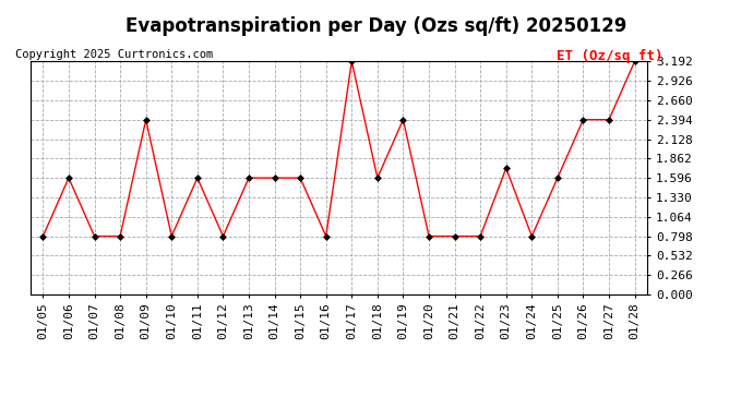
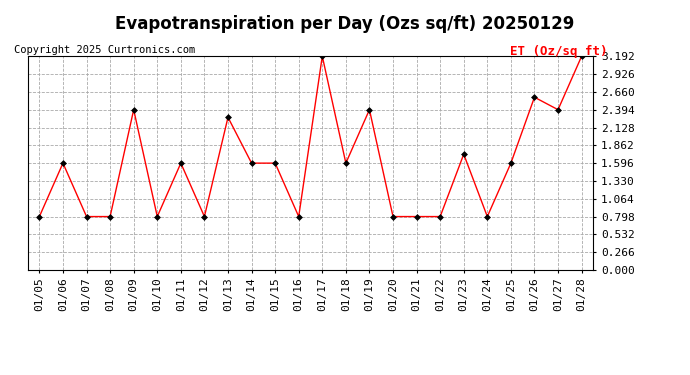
01/13: 1.60 -> 2.28
01/26: 2.39 -> 2.58
